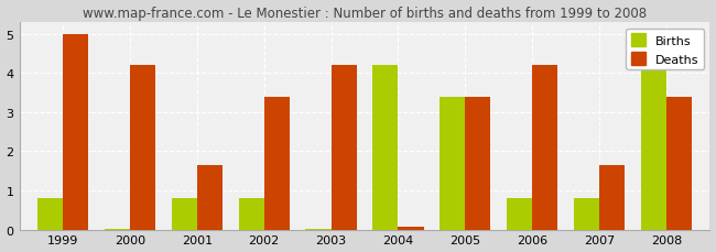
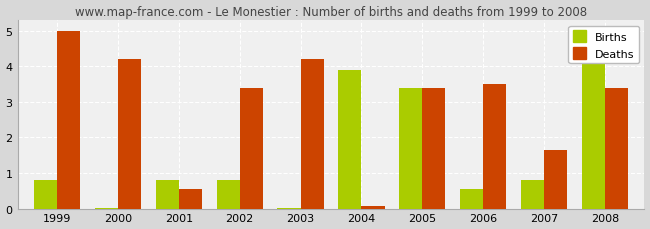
Deaths/2001: 1.65 -> 0.55
Births/2004: 4.20 -> 3.90
Births/2006: 0.80 -> 0.55
Deaths/2006: 4.20 -> 3.50
